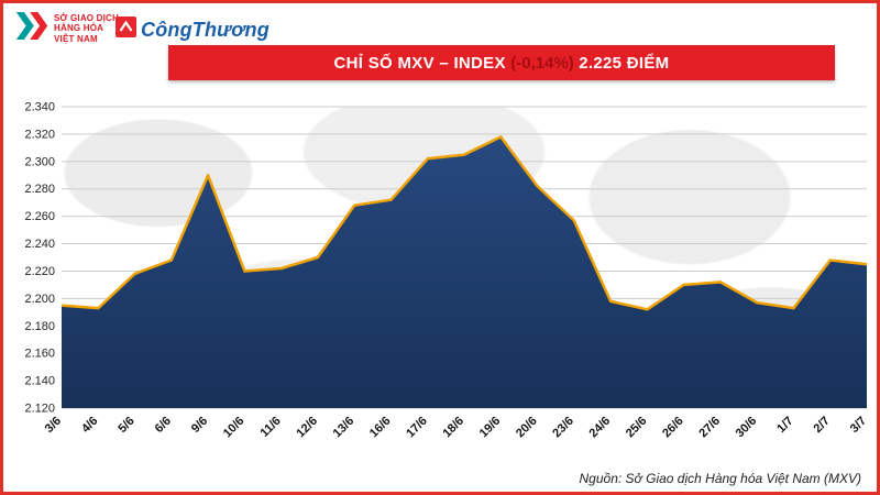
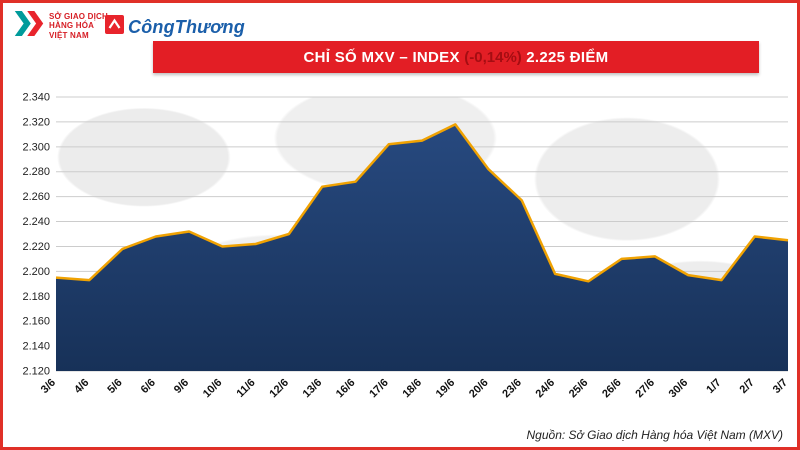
9/6: 2290 -> 2232
